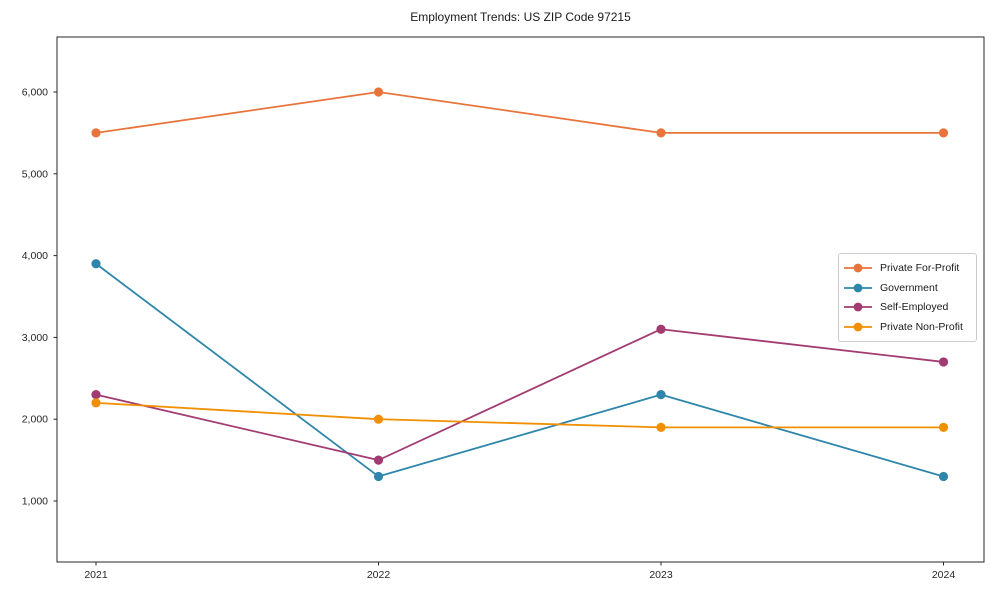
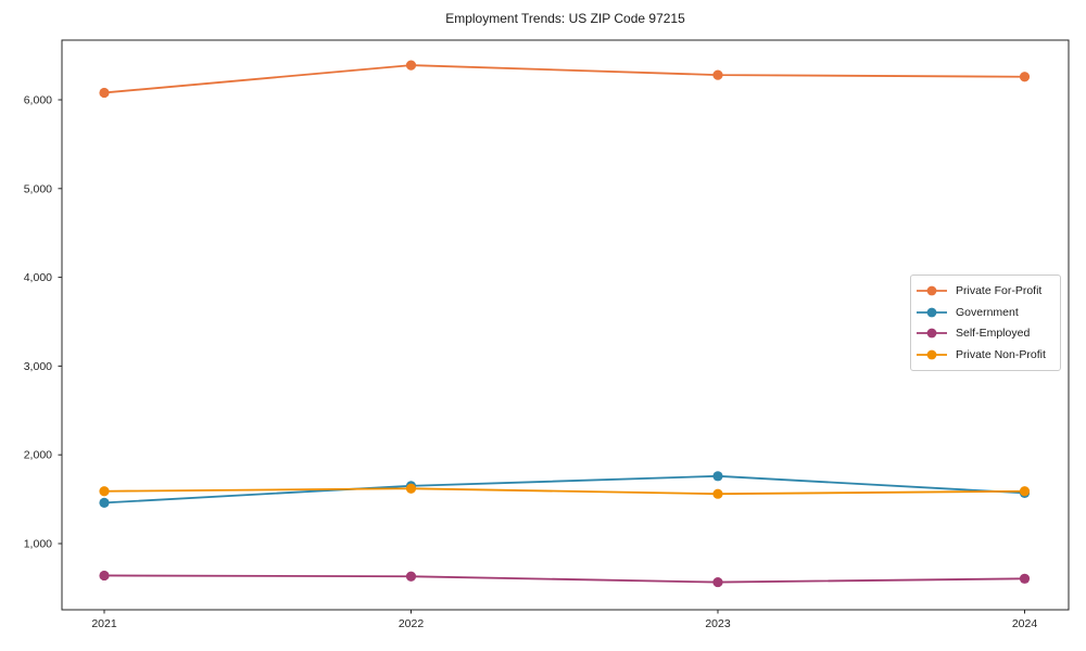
Private For-Profit/2021: 5500 -> 6100
Government/2021: 3900 -> 1500
Self-Employed/2021: 2300 -> 600
Private Non-Profit/2021: 2200 -> 1600
Private For-Profit/2022: 6000 -> 6400
Government/2022: 1300 -> 1600
Self-Employed/2022: 1500 -> 600
Private Non-Profit/2022: 2000 -> 1600
Private For-Profit/2023: 5500 -> 6300
Government/2023: 2300 -> 1800
Self-Employed/2023: 3100 -> 600
Private Non-Profit/2023: 1900 -> 1600
Private For-Profit/2024: 5500 -> 6300
Government/2024: 1300 -> 1600
Self-Employed/2024: 2700 -> 600
Private Non-Profit/2024: 1900 -> 1600
